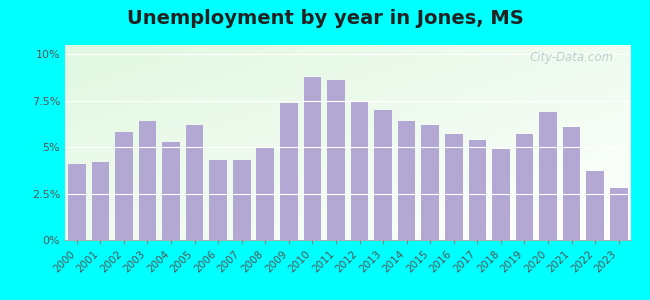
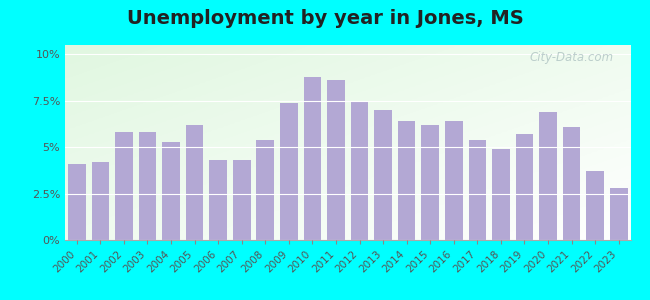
2003: 6.4% -> 5.8%
2008: 5.0% -> 5.4%
2016: 5.7% -> 6.4%
